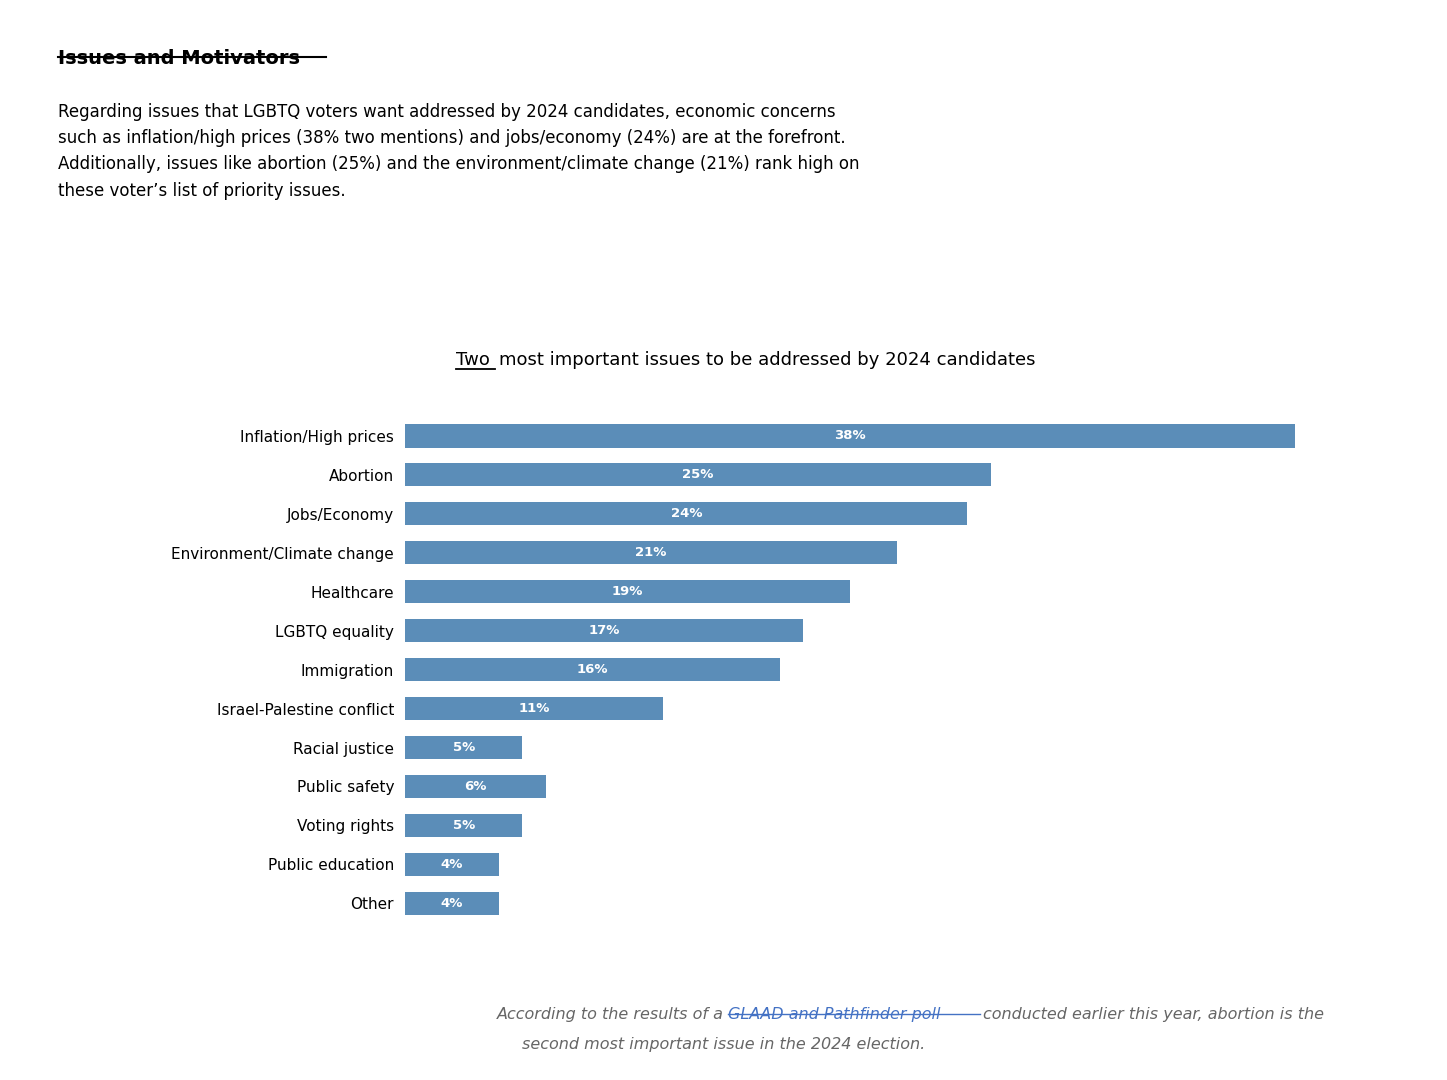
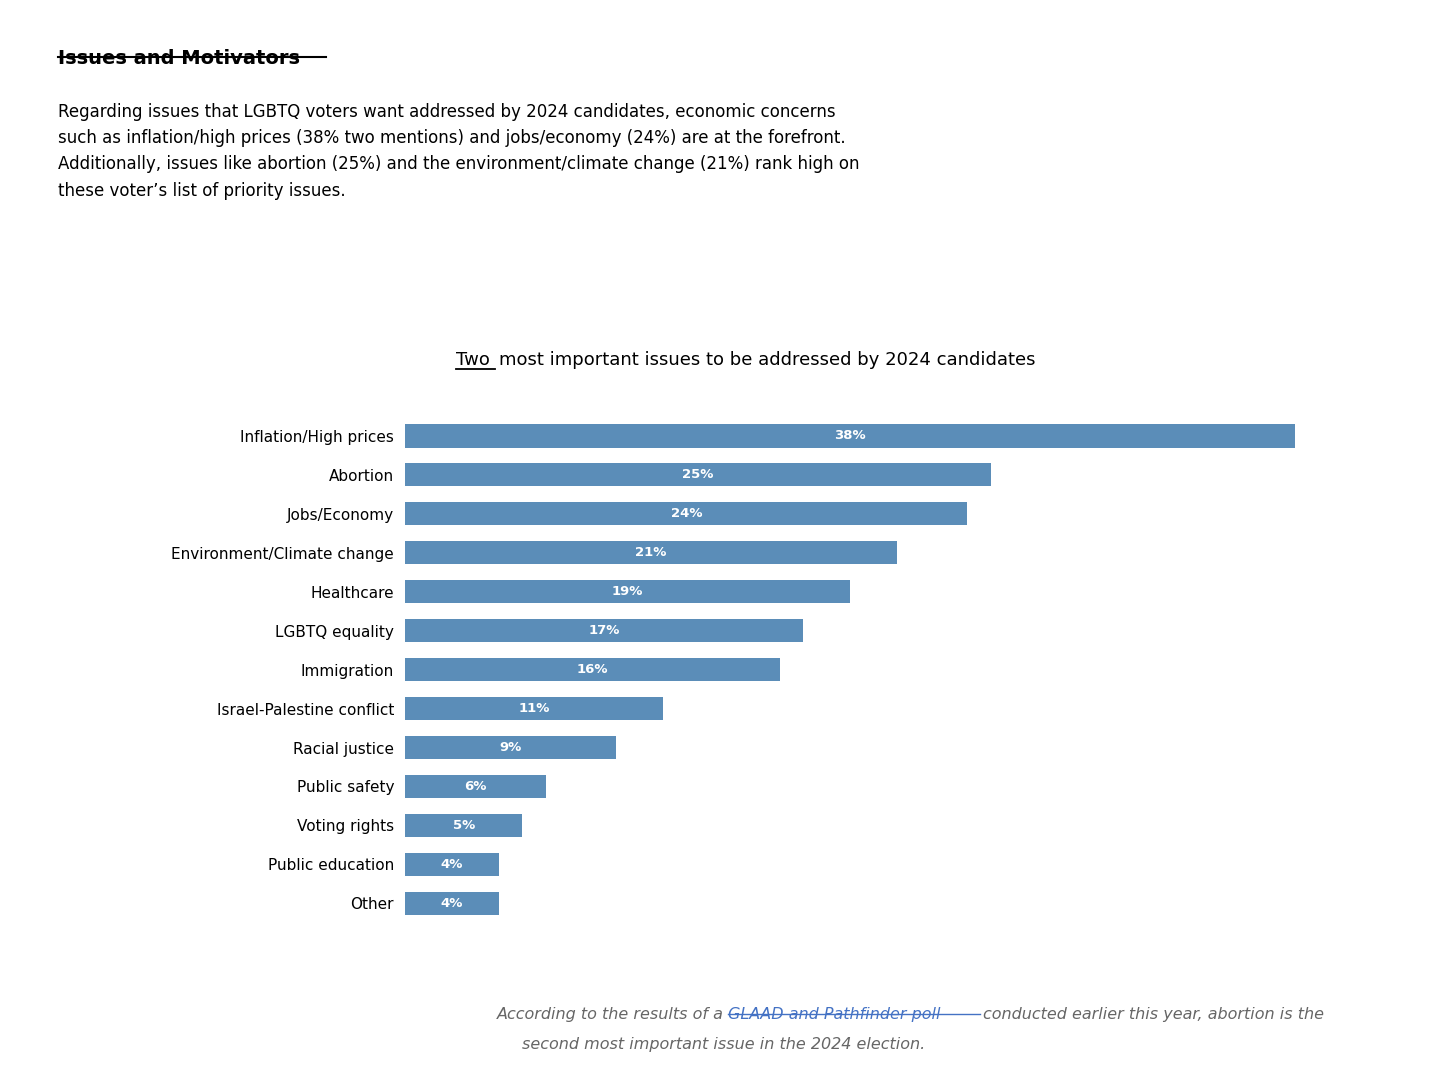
Racial justice: 5% -> 9%
